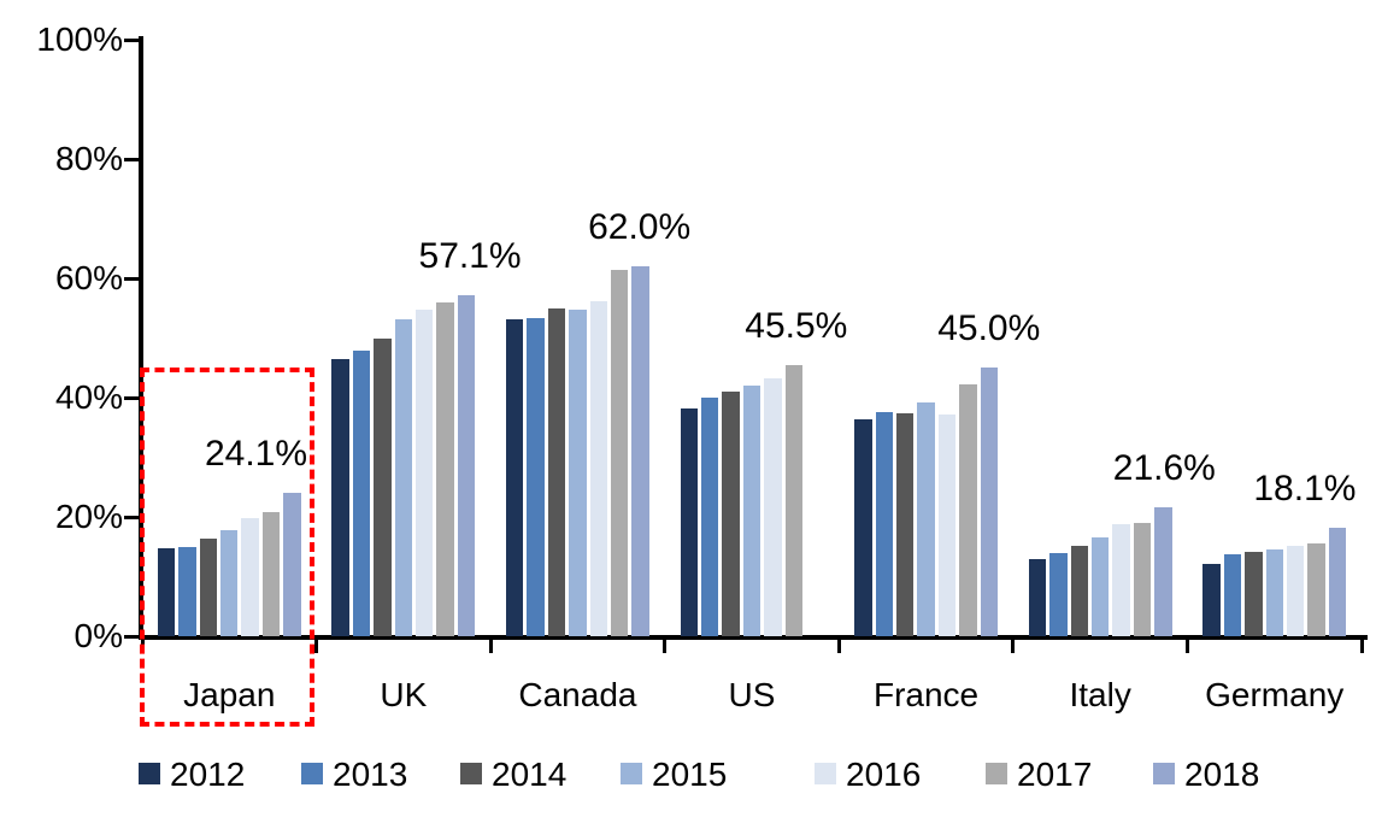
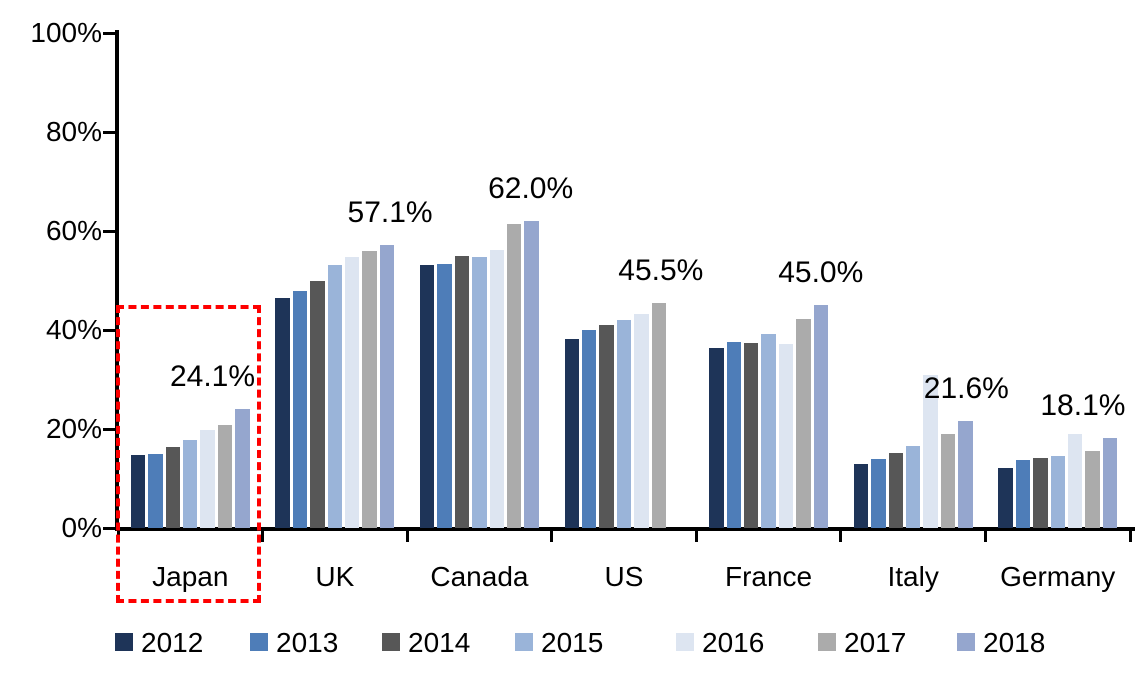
2016/Italy: 19% -> 31%
2016/Germany: 15% -> 19%
